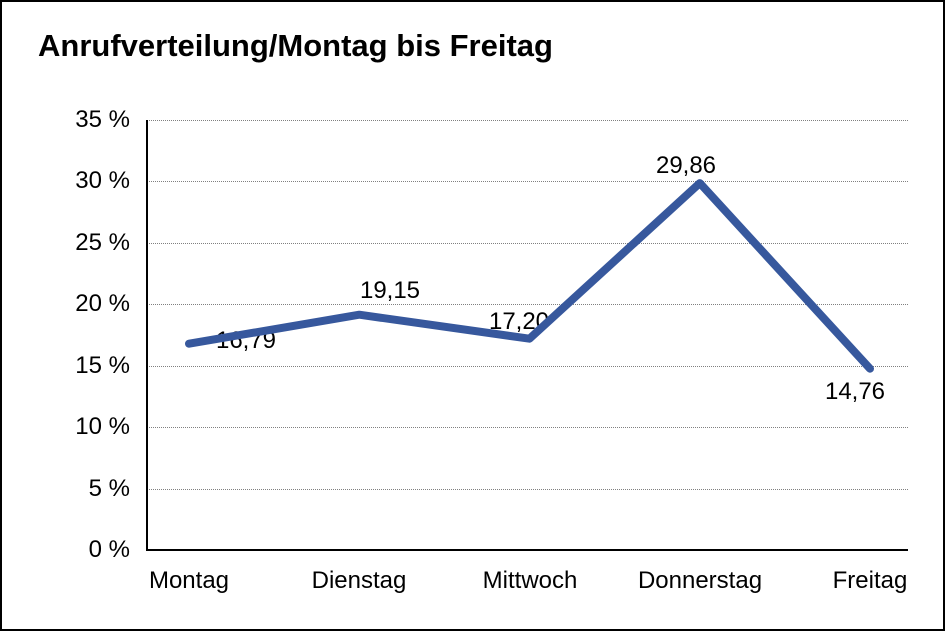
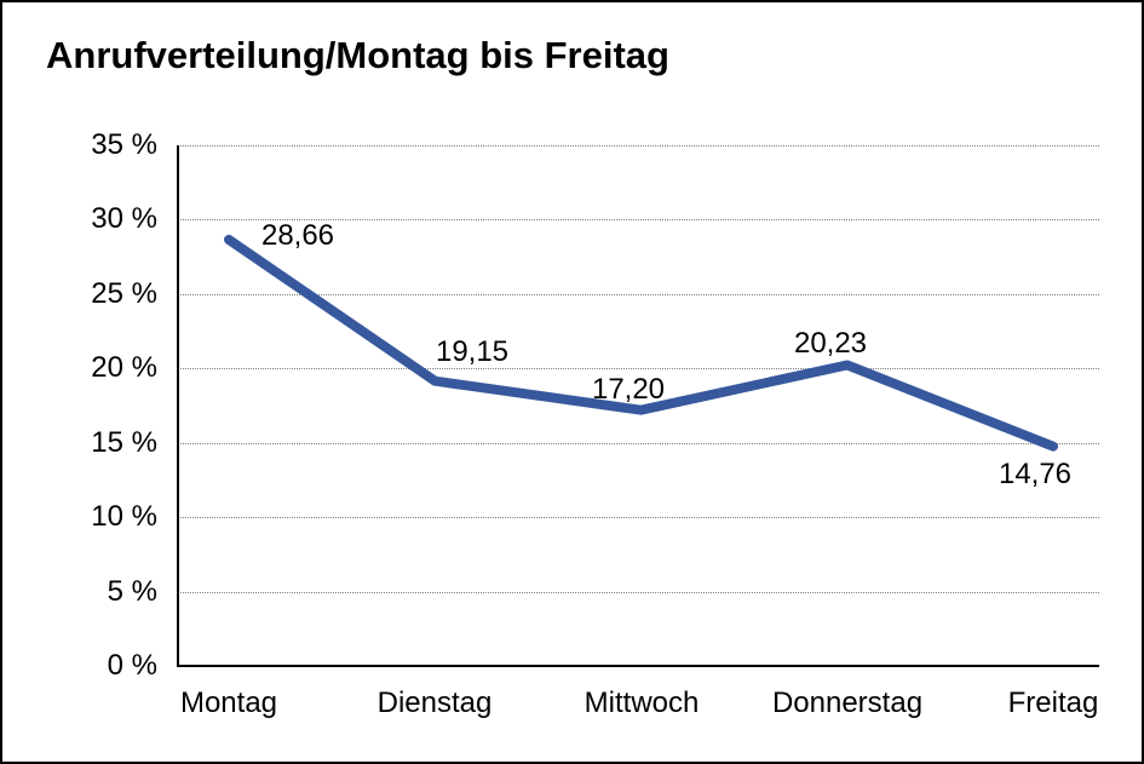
Montag: 16,79 -> 28,66
Donnerstag: 29,86 -> 20,23
